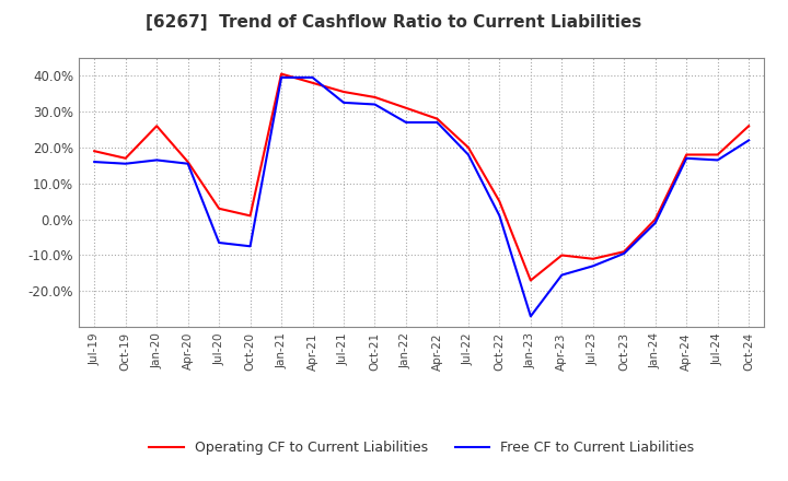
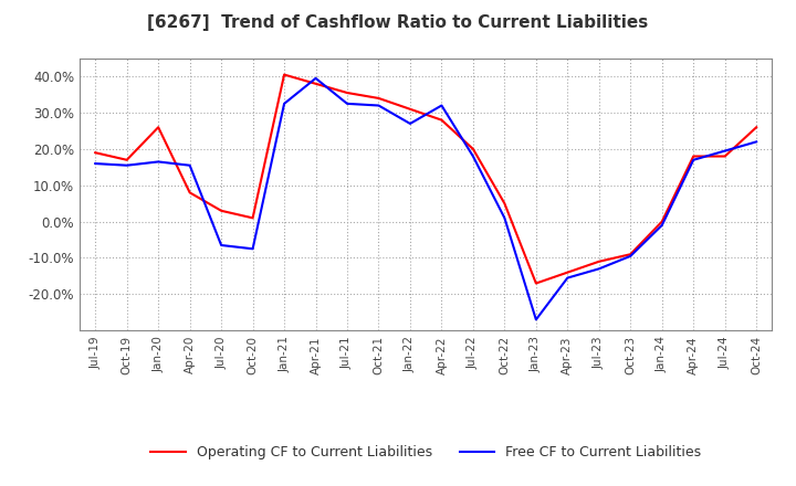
Operating CF to Current Liabilities/Apr-20: 16.0% -> 8.0%
Free CF to Current Liabilities/Jan-21: 39.5% -> 32.5%
Free CF to Current Liabilities/Apr-22: 27.0% -> 32.0%
Operating CF to Current Liabilities/Apr-23: -10.0% -> -14.0%
Free CF to Current Liabilities/Jul-24: 16.5% -> 19.5%
